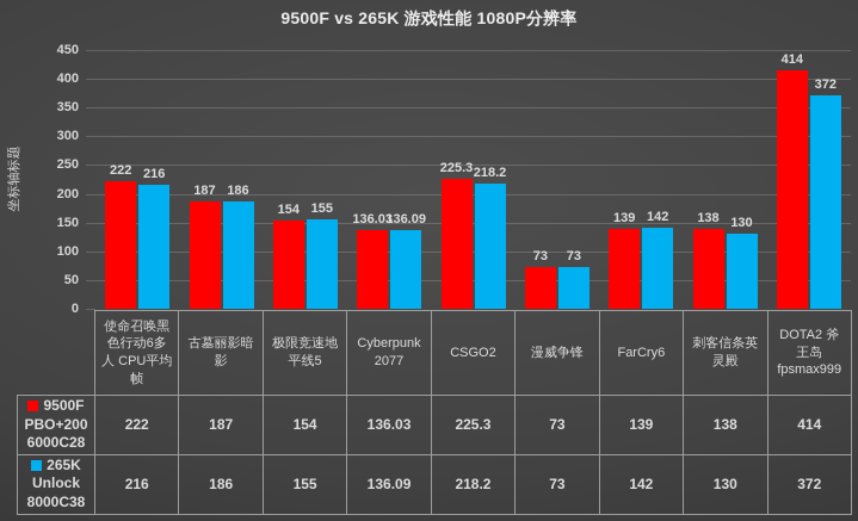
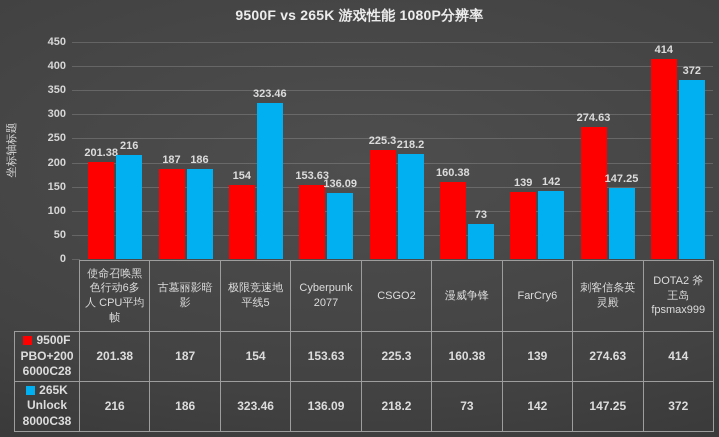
9500F PBO+200 6000C28/使命召唤黑色行动6多人 CPU平均帧: 222 -> 201.38
265K Unlock 8000C38/极限竞速地平线5: 155 -> 323.46
9500F PBO+200 6000C28/Cyberpunk 2077: 136.03 -> 153.63
9500F PBO+200 6000C28/漫威争锋: 73 -> 160.38
9500F PBO+200 6000C28/刺客信条英灵殿: 138 -> 274.63
265K Unlock 8000C38/刺客信条英灵殿: 130 -> 147.25
